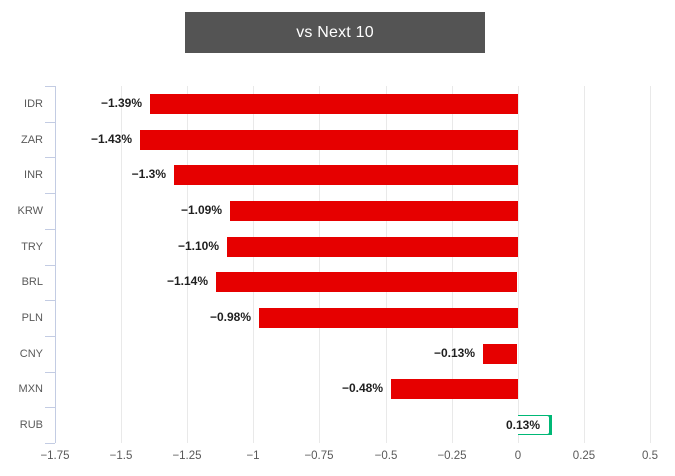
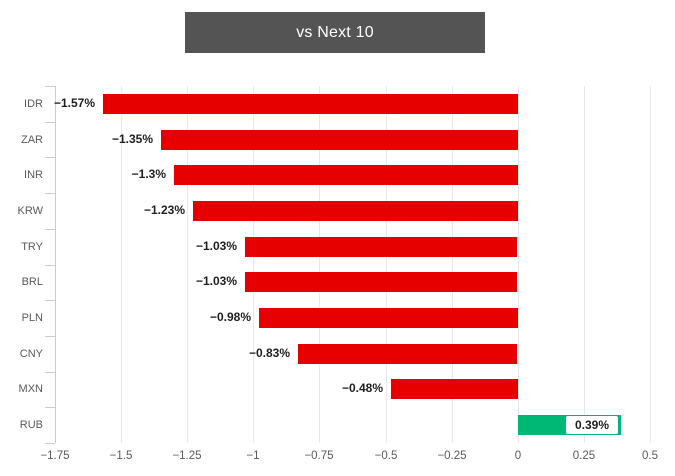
IDR: −1.39% -> −1.57%
ZAR: −1.43% -> −1.35%
KRW: −1.09% -> −1.23%
TRY: −1.10% -> −1.03%
BRL: −1.14% -> −1.03%
CNY: −0.13% -> −0.83%
RUB: 0.13% -> 0.39%
